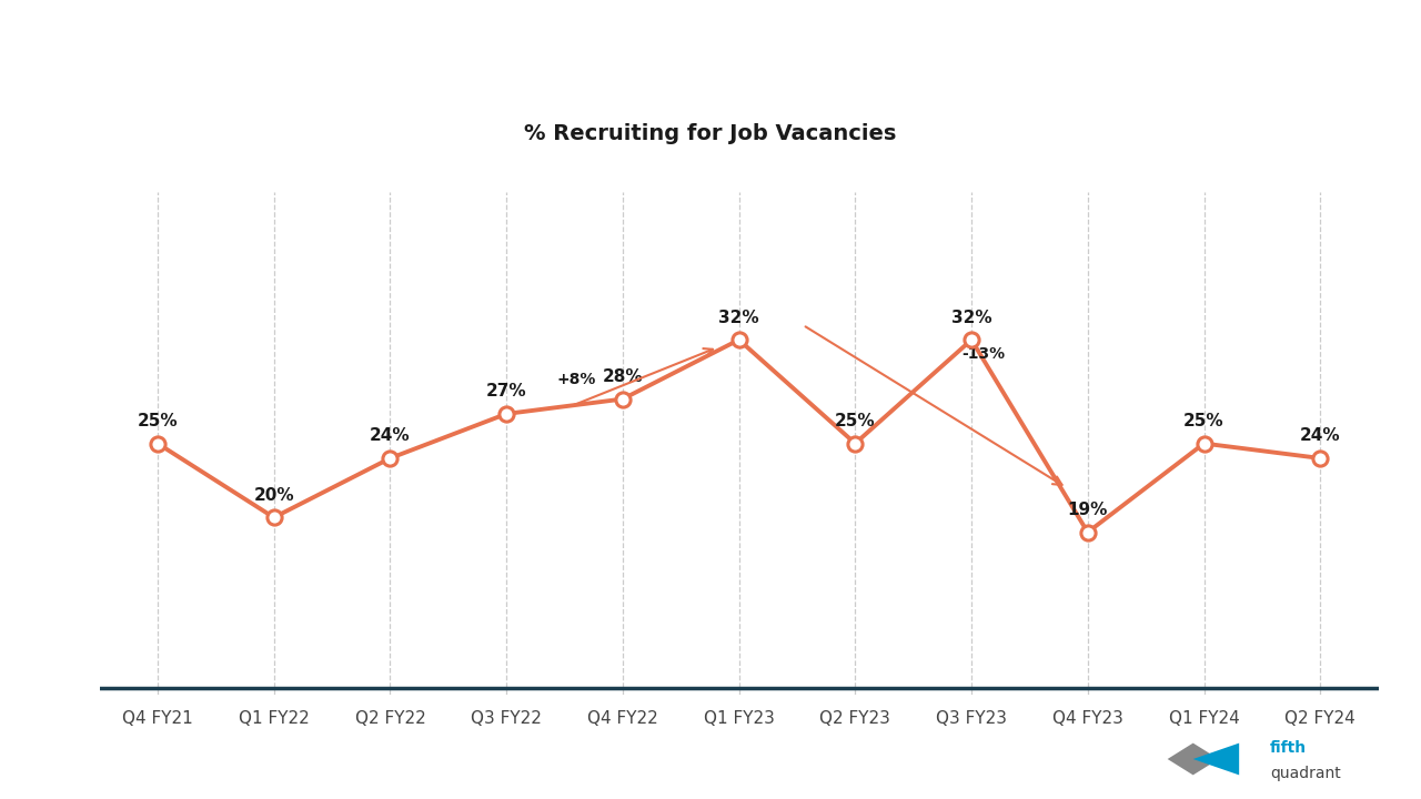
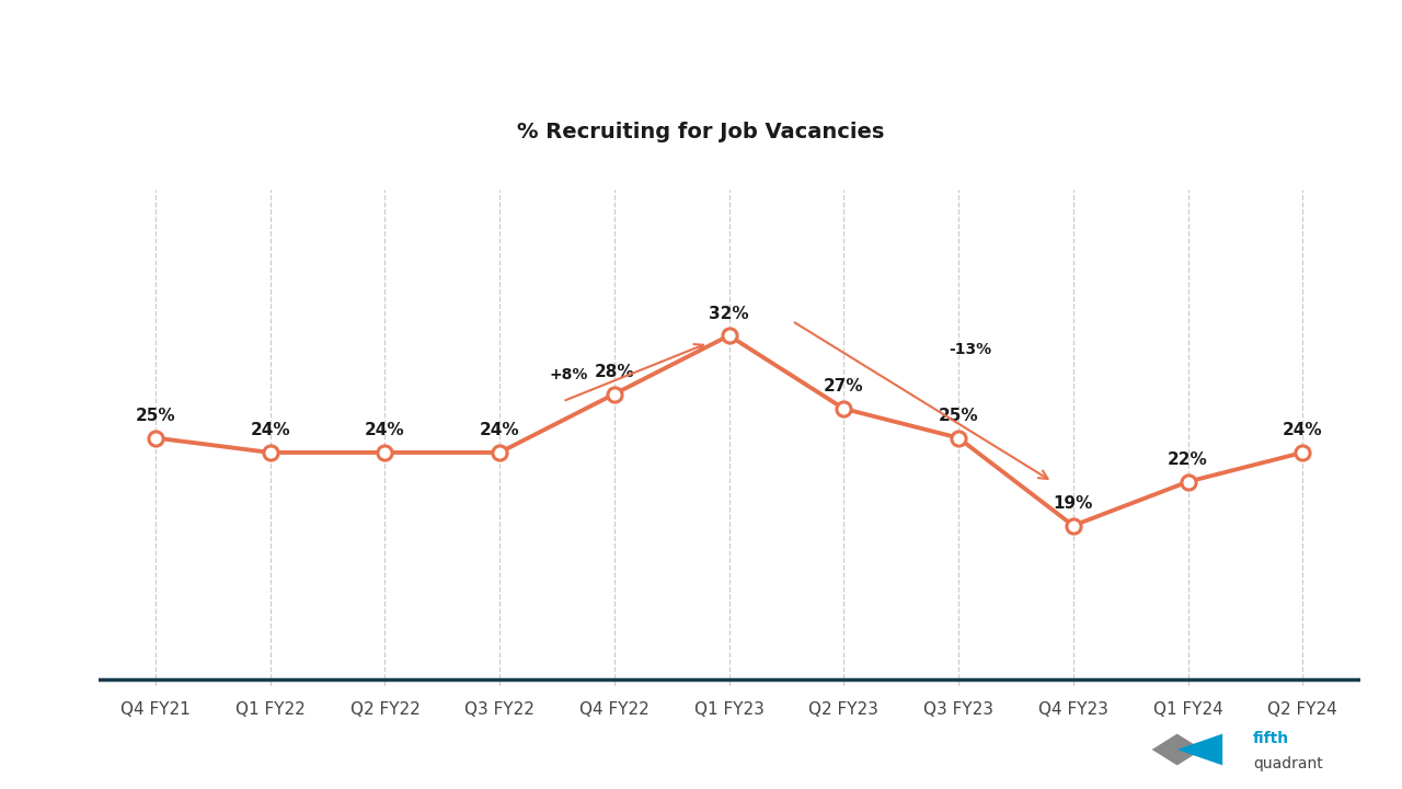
Q1 FY22: 20% -> 24%
Q3 FY22: 27% -> 24%
Q2 FY23: 25% -> 27%
Q3 FY23: 32% -> 25%
Q1 FY24: 25% -> 22%
